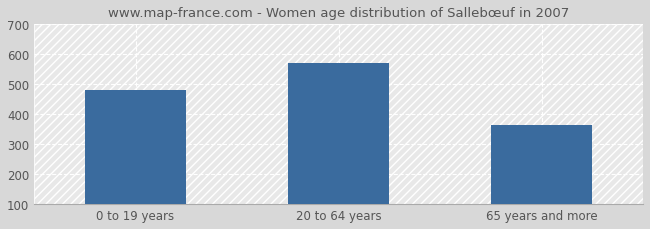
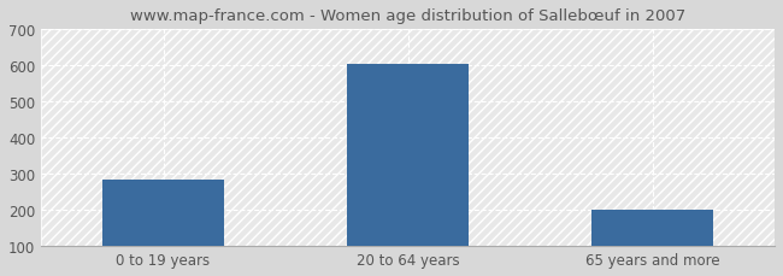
0 to 19 years: 480 -> 283
20 to 64 years: 570 -> 603
65 years and more: 365 -> 200
